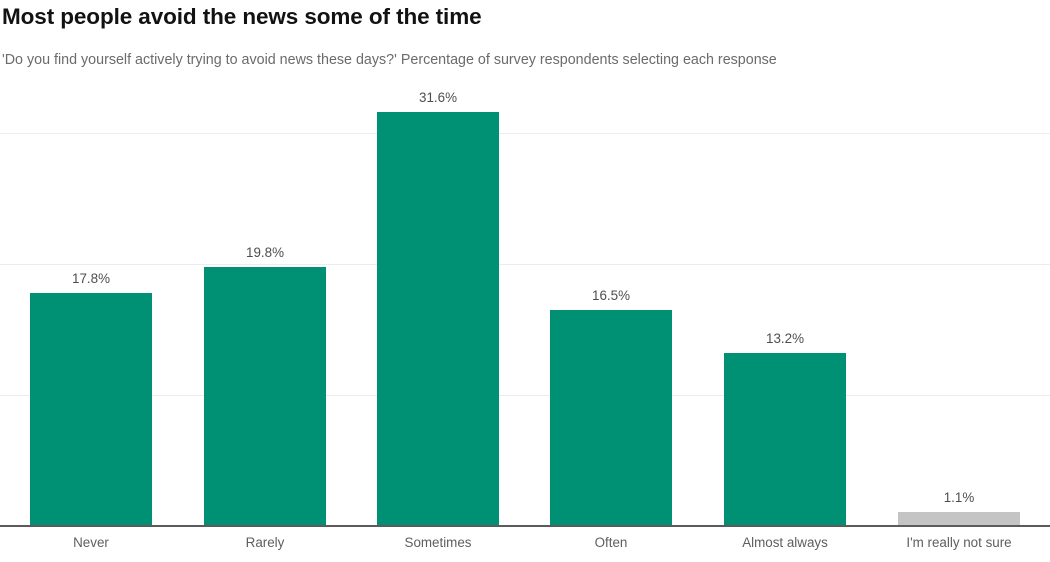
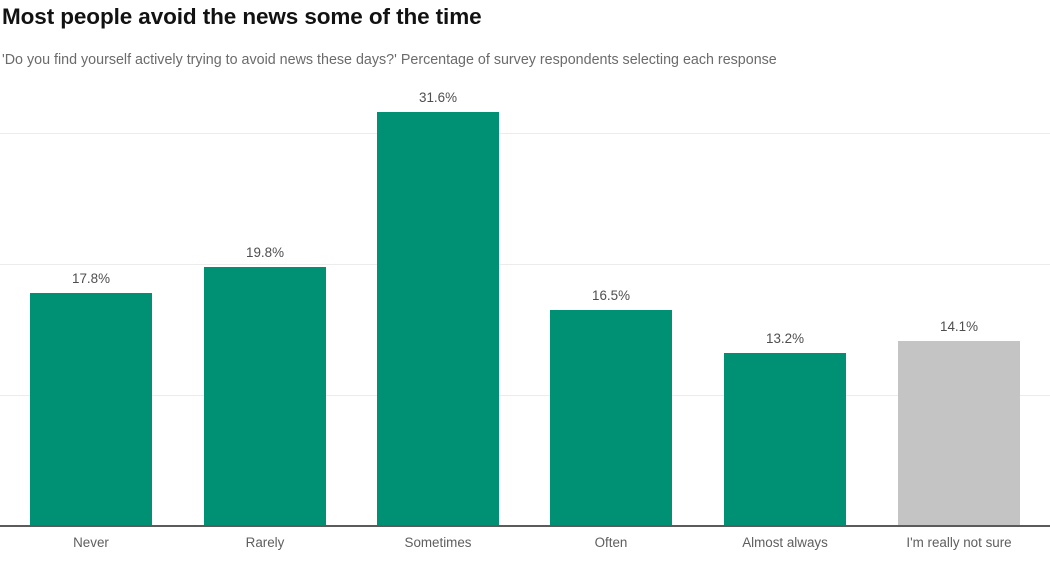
I'm really not sure: 1.1% -> 14.1%
